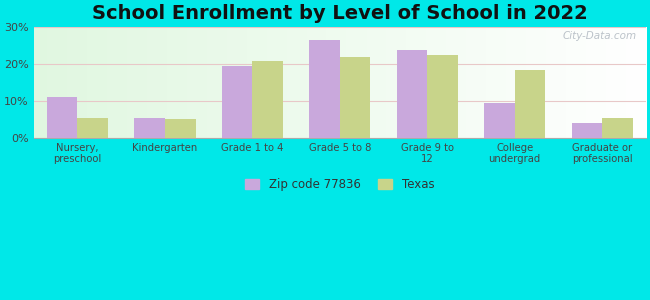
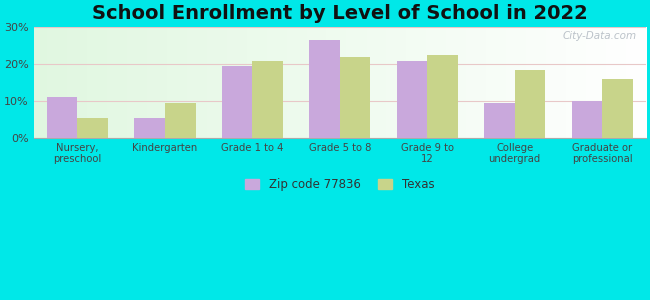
Texas/Kindergarten: 5.0% -> 9.5%
Zip code 77836/Grade 9 to 12: 24.0% -> 21.0%
Zip code 77836/Graduate or professional: 4.0% -> 10.0%
Texas/Graduate or professional: 5.5% -> 16.0%
